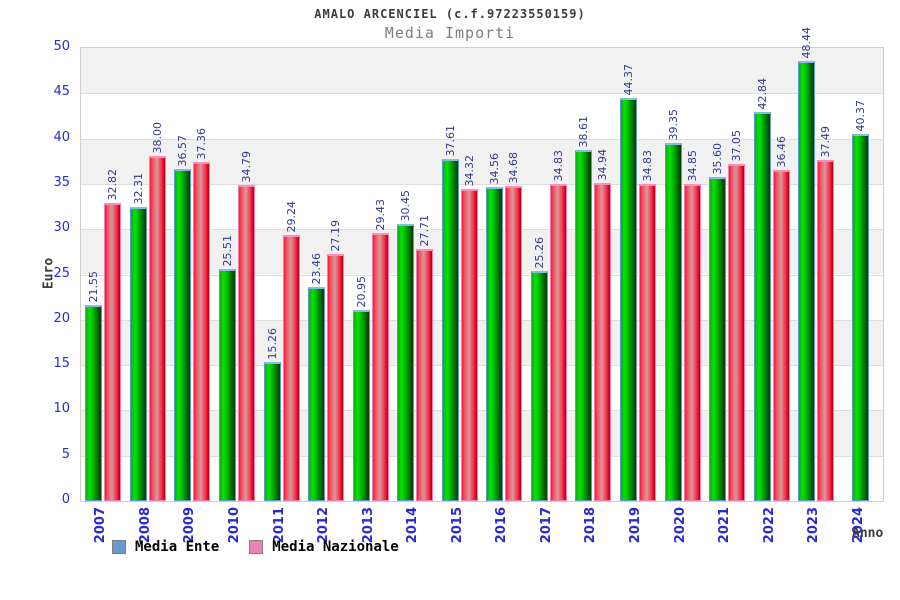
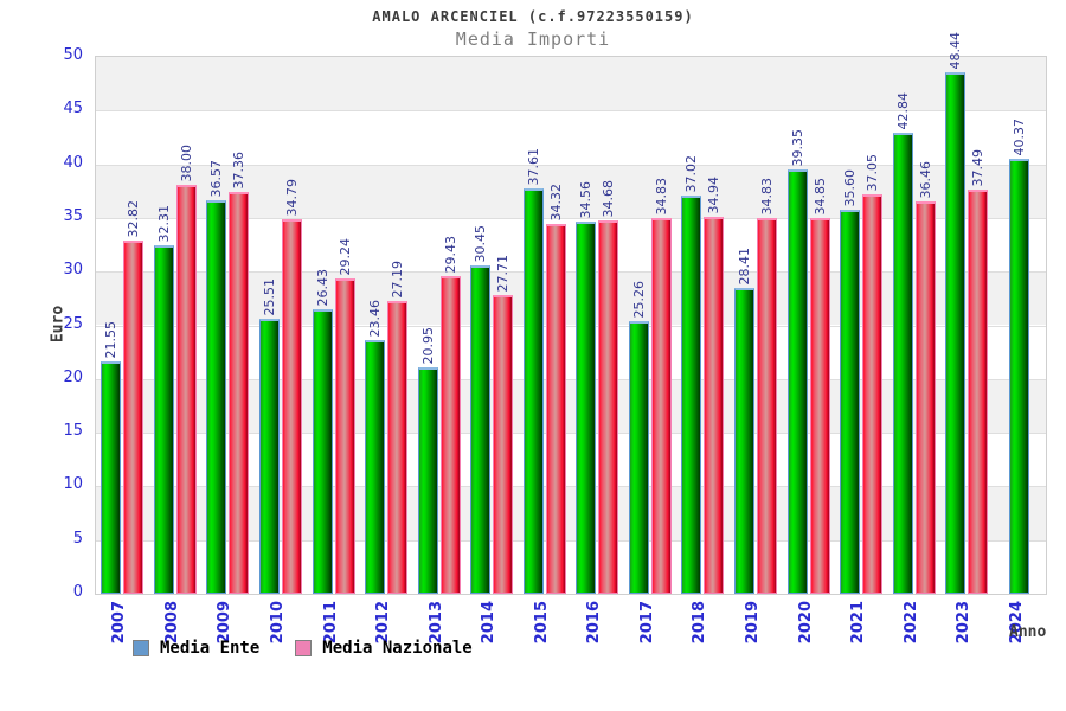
Media Ente/2011: 15.26 -> 26.43
Media Ente/2018: 38.61 -> 37.02
Media Ente/2019: 44.37 -> 28.41
